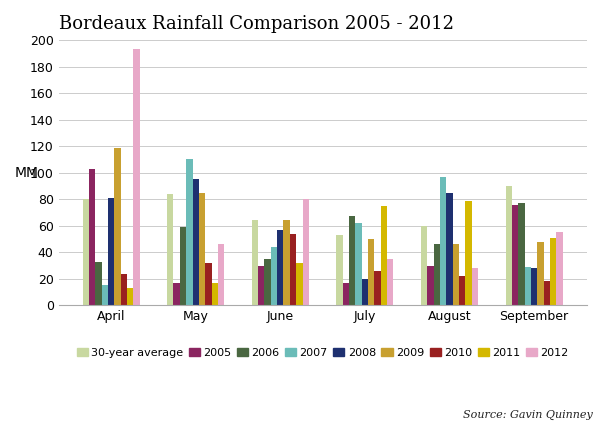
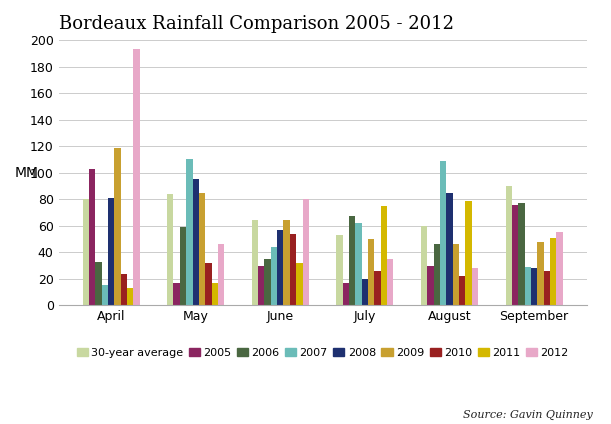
2007/August: 97 -> 109
2010/September: 18 -> 26
